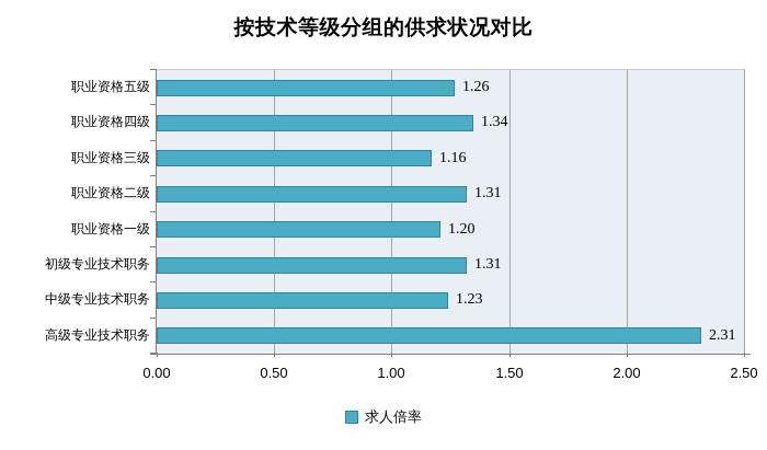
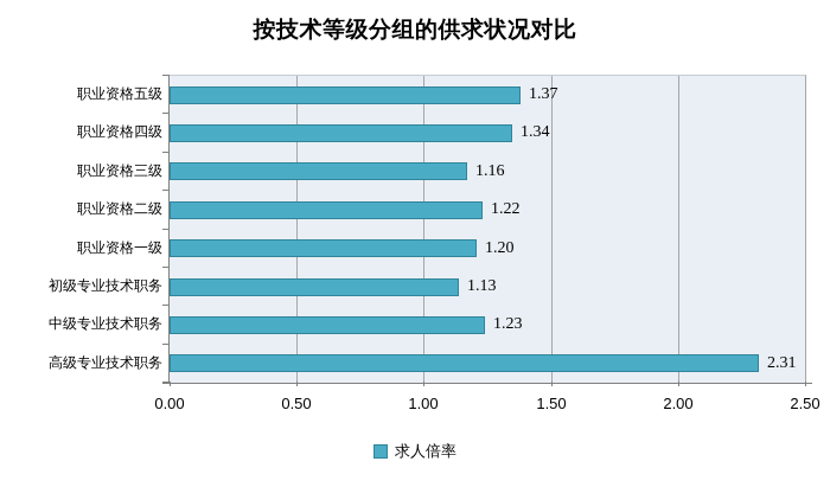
职业资格五级: 1.26 -> 1.37
职业资格二级: 1.31 -> 1.22
初级专业技术职务: 1.31 -> 1.13
